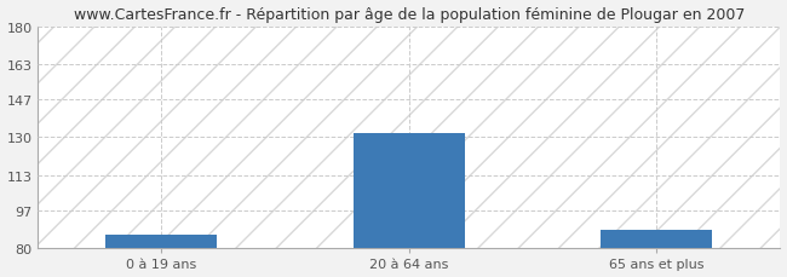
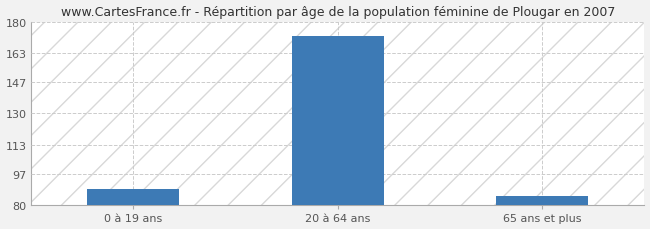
0 à 19 ans: 86 -> 89
20 à 64 ans: 132 -> 172
65 ans et plus: 88 -> 85
